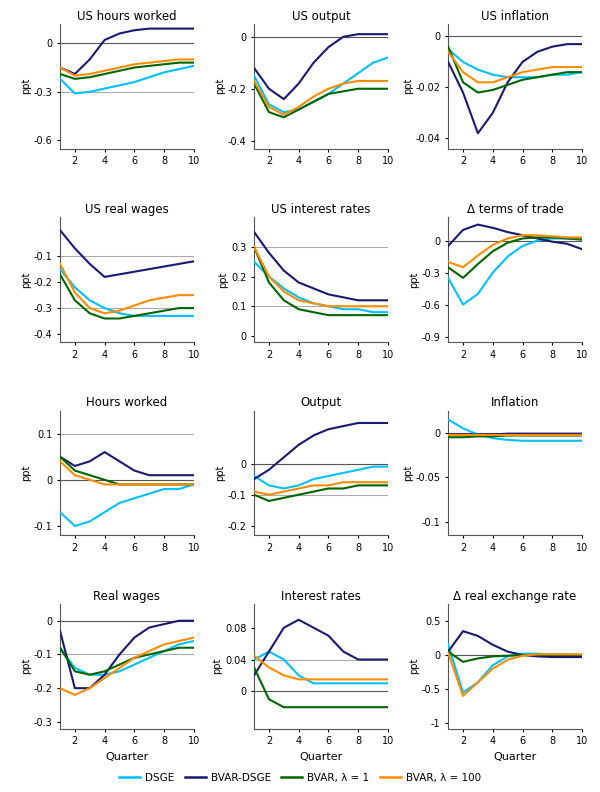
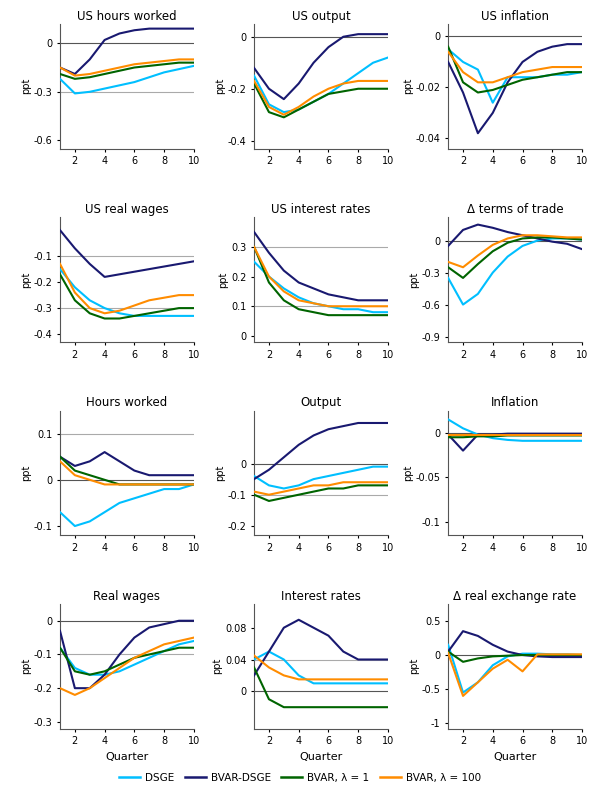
US inflation/DSGE/4: -0.015 -> -0.026
Inflation/BVAR-DSGE/2: -0.002 -> -0.020
Δ real exchange rate/BVAR, λ = 100/6: -0.01 -> -0.24
